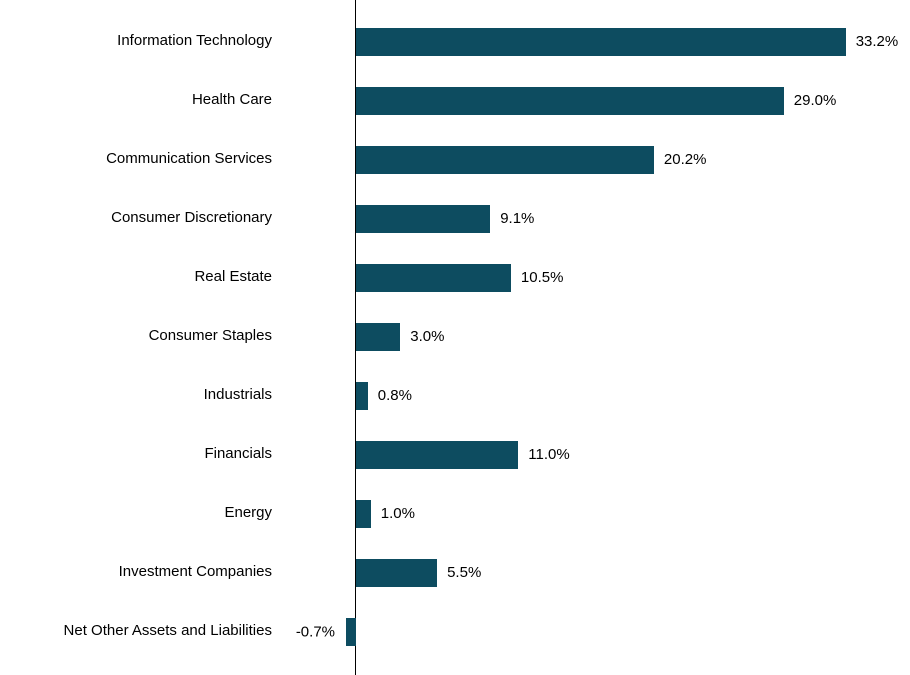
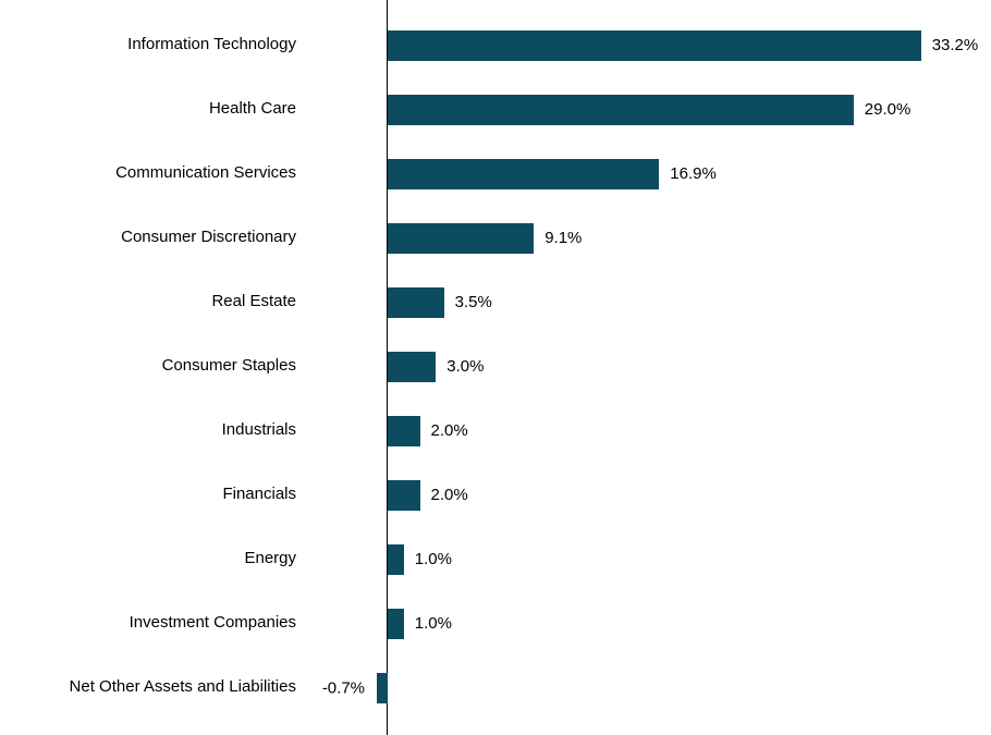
Communication Services: 20.2% -> 16.9%
Real Estate: 10.5% -> 3.5%
Industrials: 0.8% -> 2.0%
Financials: 11.0% -> 2.0%
Investment Companies: 5.5% -> 1.0%
